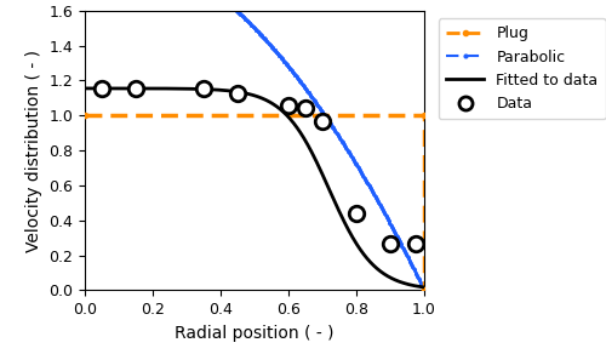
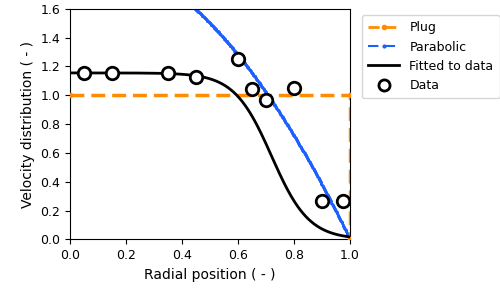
Data/0.6: 1.05 -> 1.25
Data/0.8: 0.44 -> 1.05
